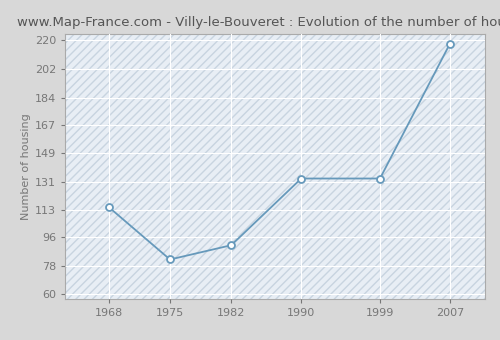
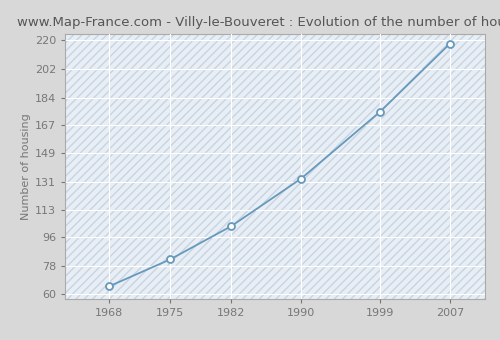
1968: 115 -> 65
1982: 91 -> 103
1999: 133 -> 175
